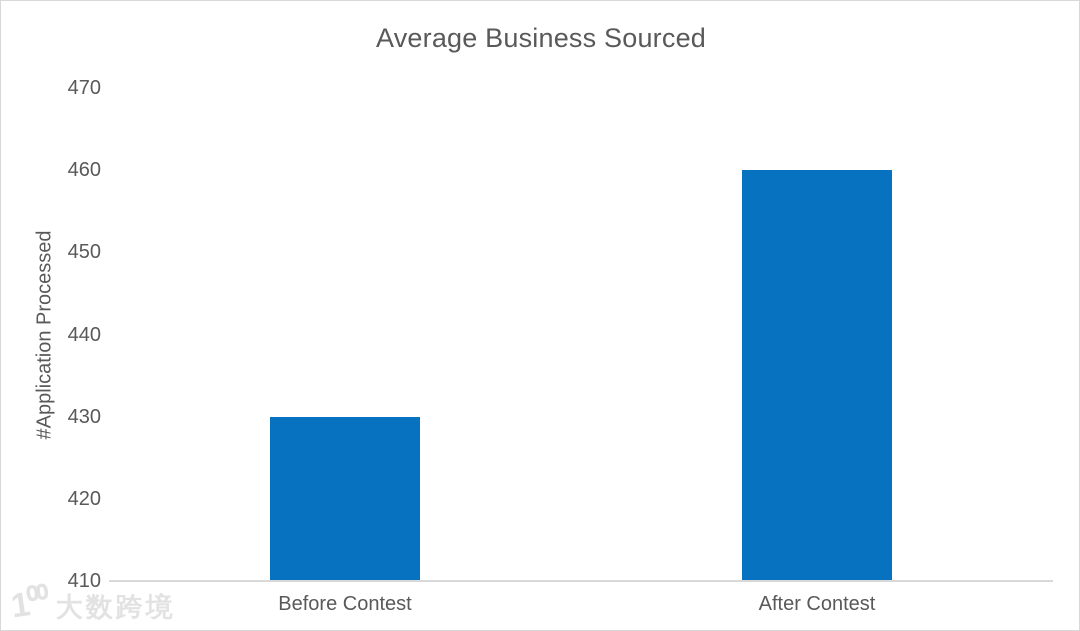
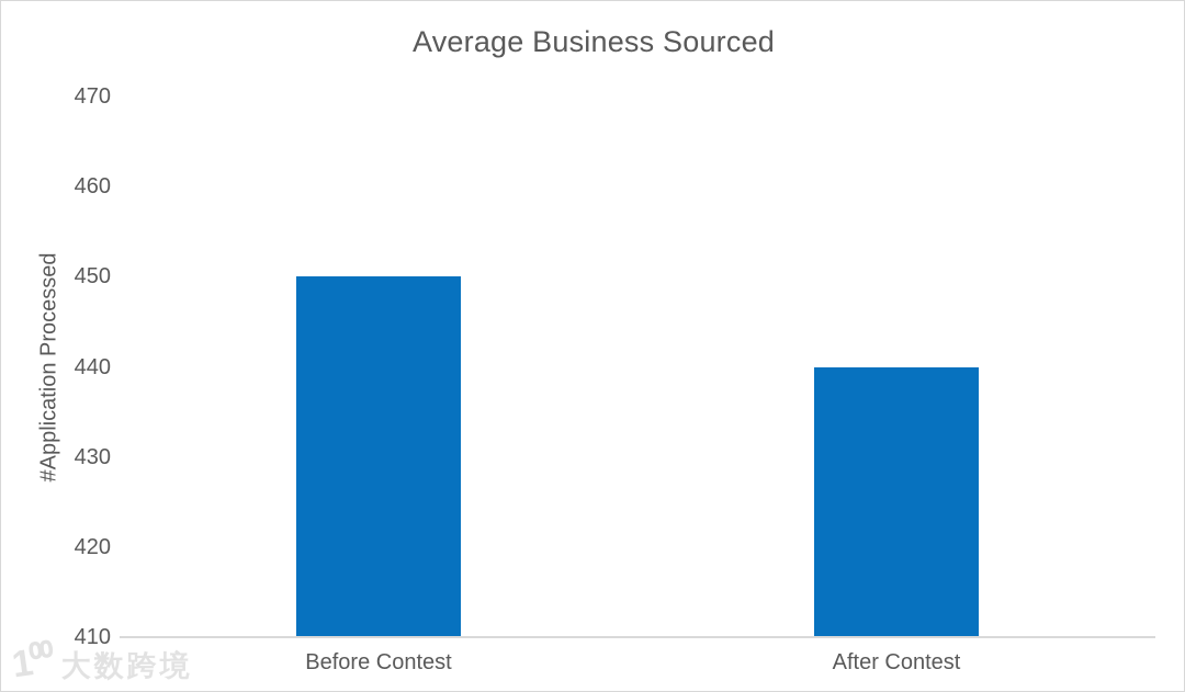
Before Contest: 430 -> 450
After Contest: 460 -> 440
